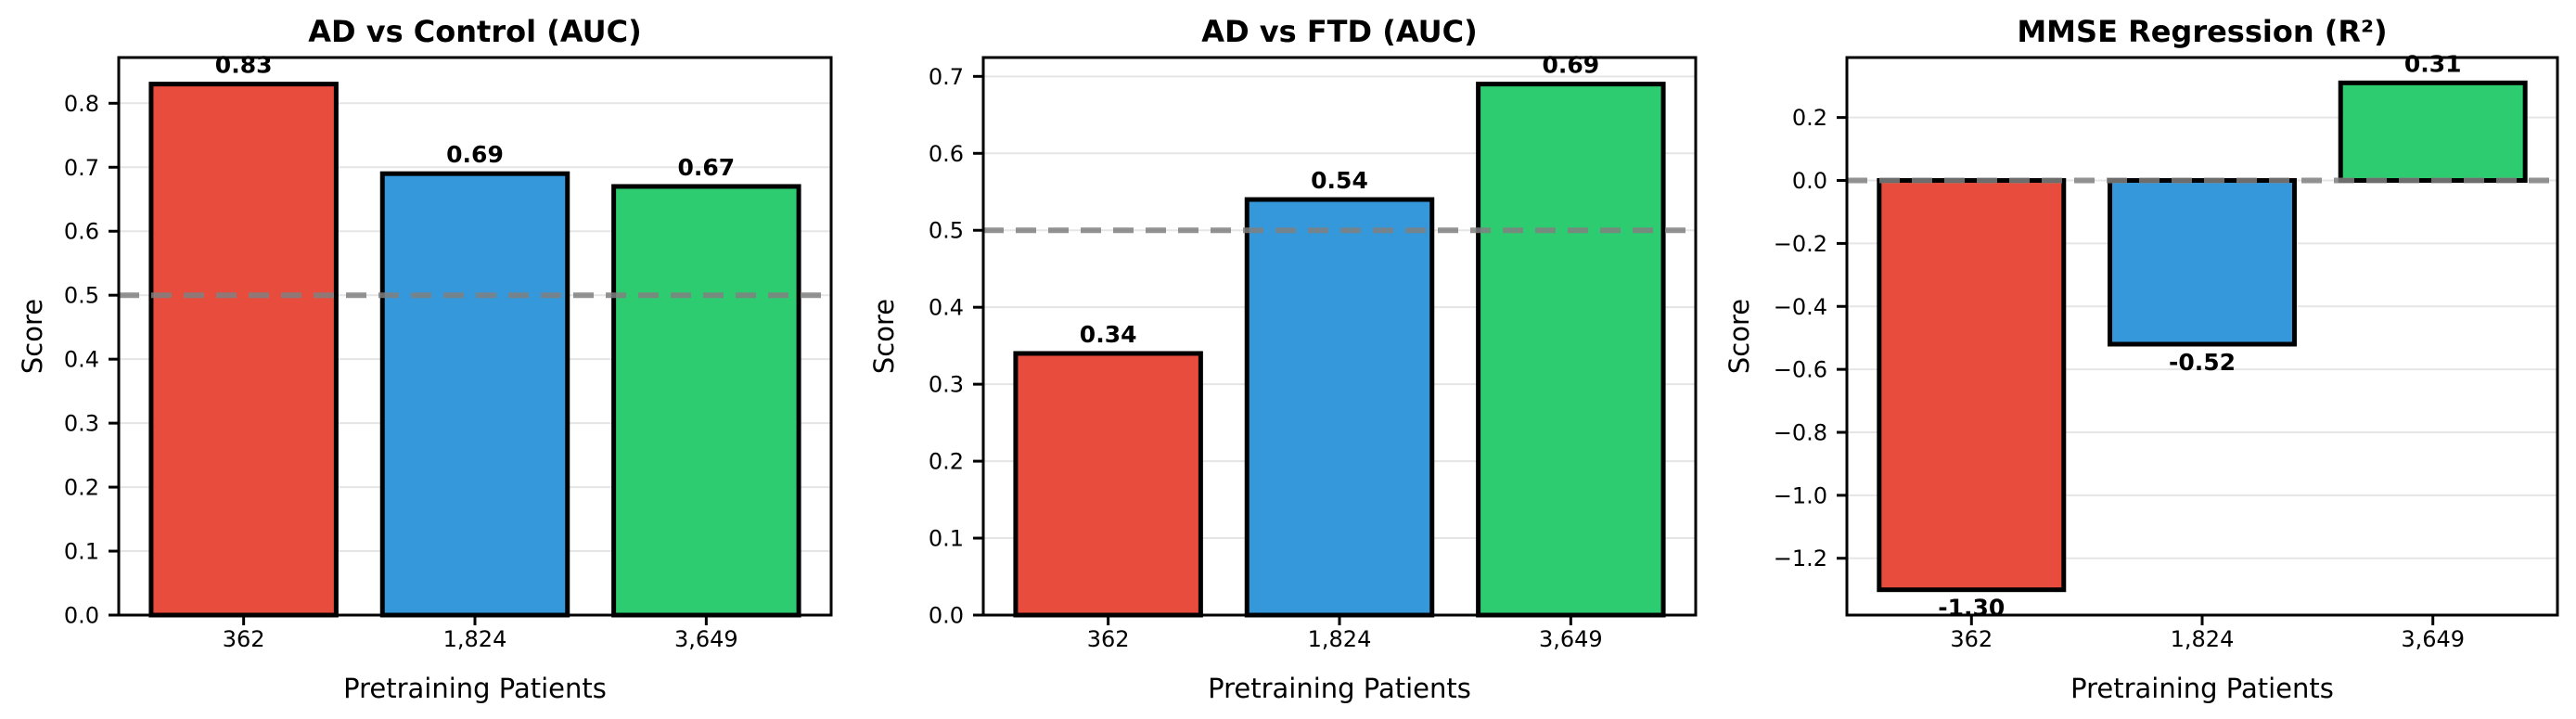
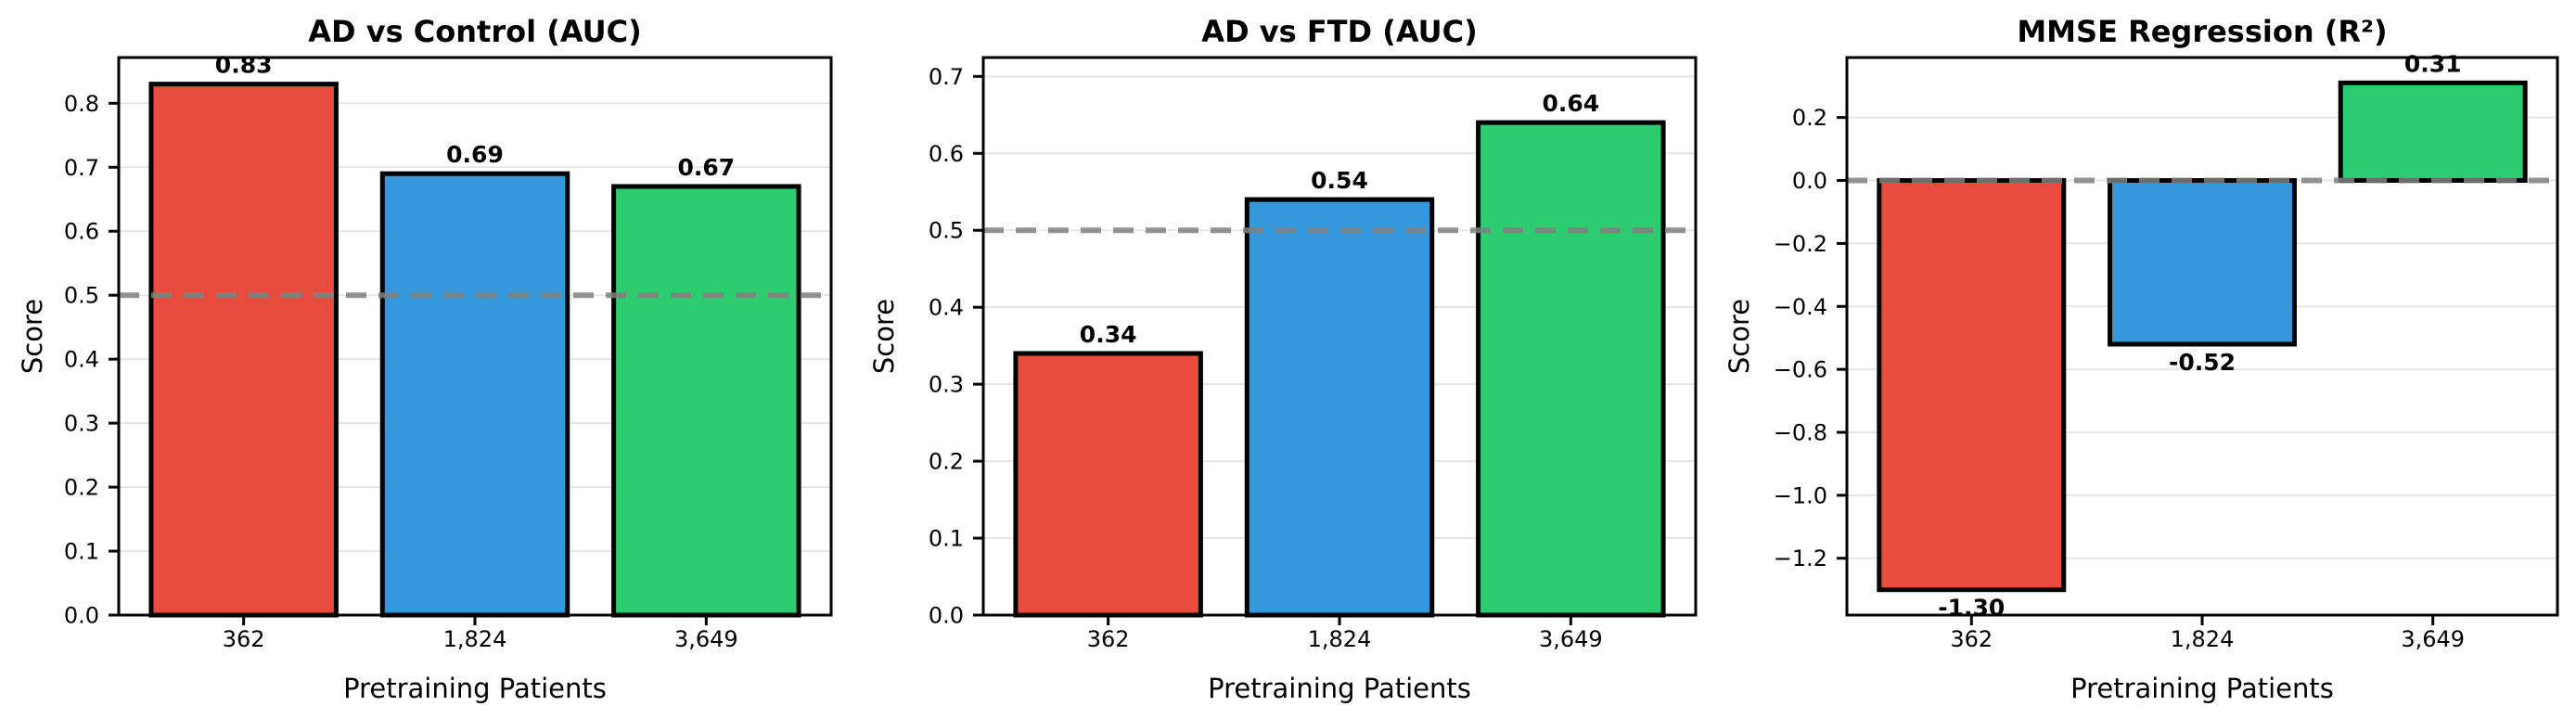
AD vs FTD (AUC)/3,649: 0.69 -> 0.64
